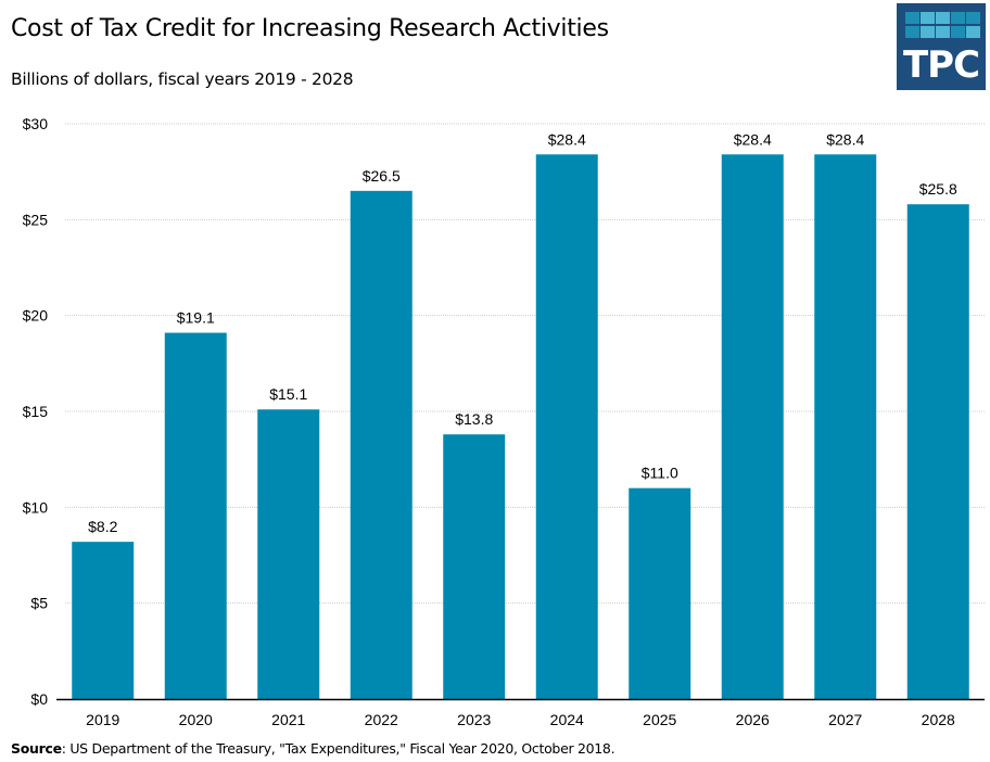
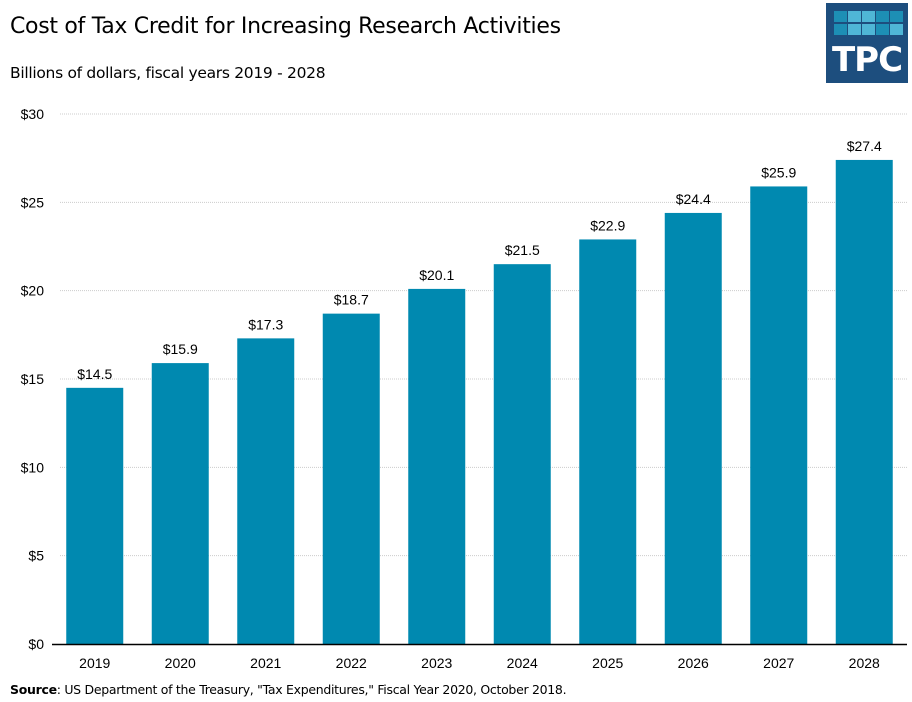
2019: $8.2 -> $14.5
2020: $19.1 -> $15.9
2021: $15.1 -> $17.3
2022: $26.5 -> $18.7
2023: $13.8 -> $20.1
2024: $28.4 -> $21.5
2025: $11.0 -> $22.9
2026: $28.4 -> $24.4
2027: $28.4 -> $25.9
2028: $25.8 -> $27.4
